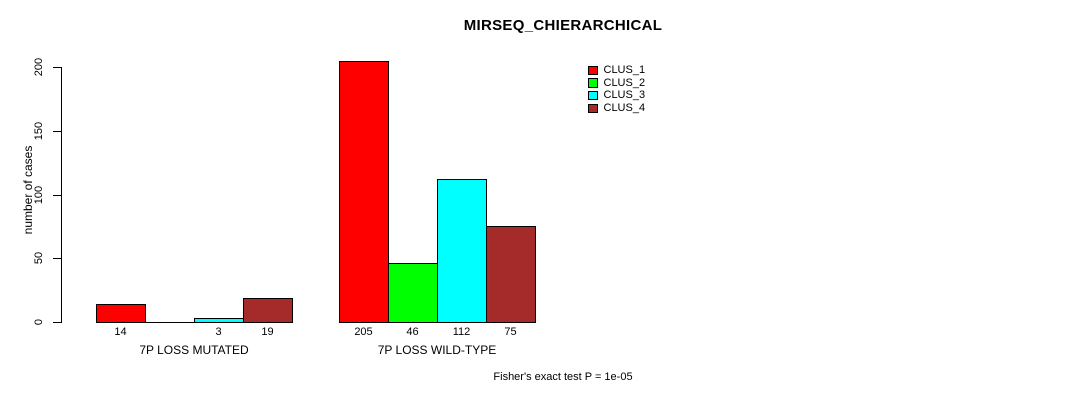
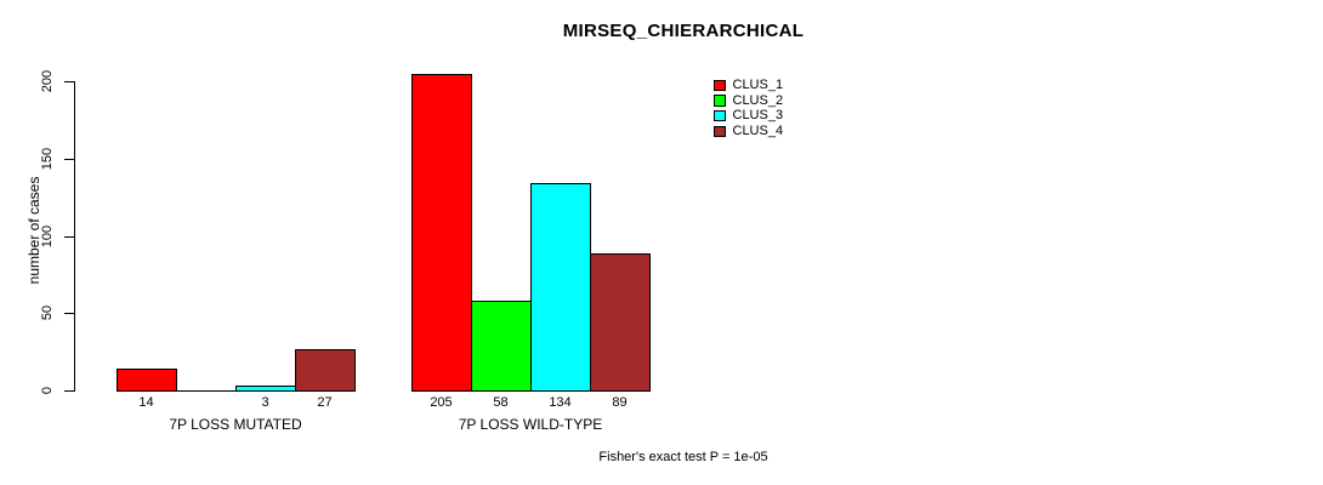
CLUS_4/7P LOSS MUTATED: 19 -> 27
CLUS_2/7P LOSS WILD-TYPE: 46 -> 58
CLUS_3/7P LOSS WILD-TYPE: 112 -> 134
CLUS_4/7P LOSS WILD-TYPE: 75 -> 89
